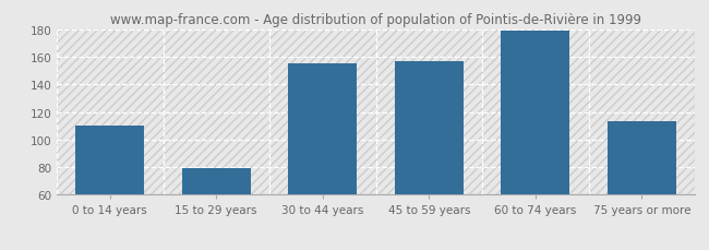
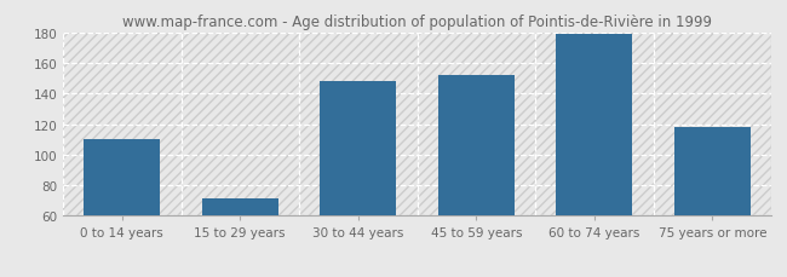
15 to 29 years: 79 -> 71
30 to 44 years: 155 -> 148
45 to 59 years: 157 -> 152
75 years or more: 113 -> 118
